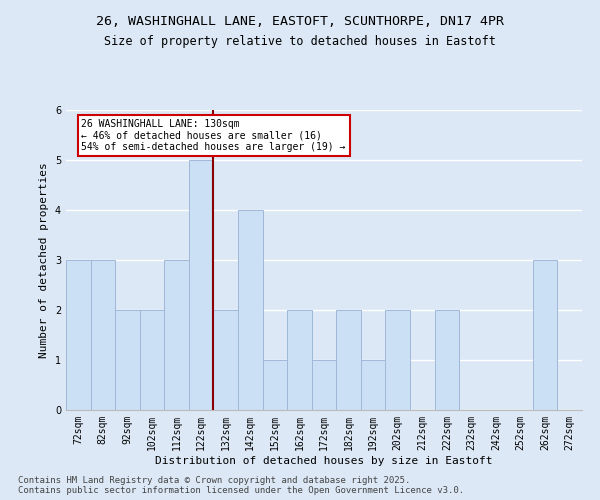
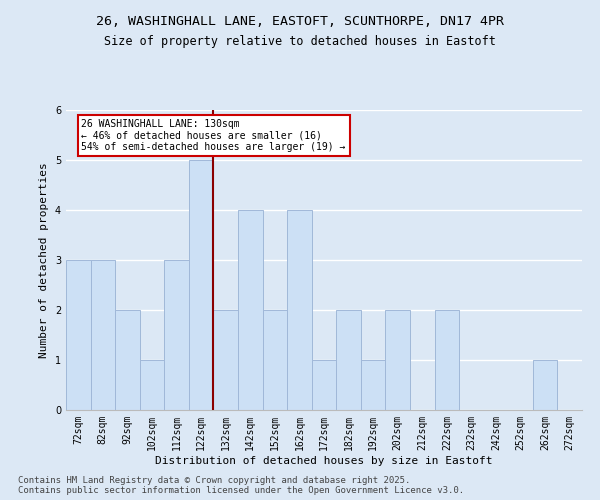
102sqm: 2 -> 1
152sqm: 1 -> 2
162sqm: 2 -> 4
262sqm: 3 -> 1
